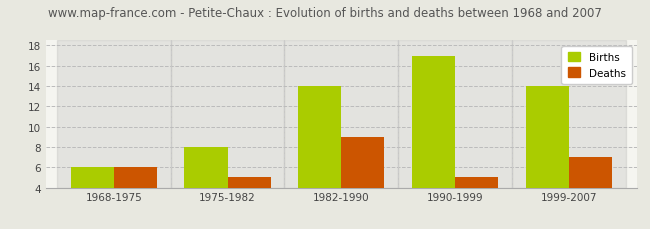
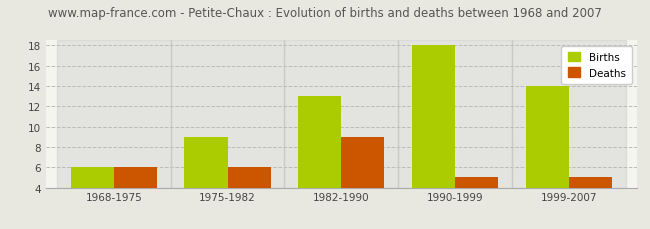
Births/1975-1982: 8 -> 9
Deaths/1975-1982: 5 -> 6
Births/1982-1990: 14 -> 13
Births/1990-1999: 17 -> 18
Deaths/1999-2007: 7 -> 5
